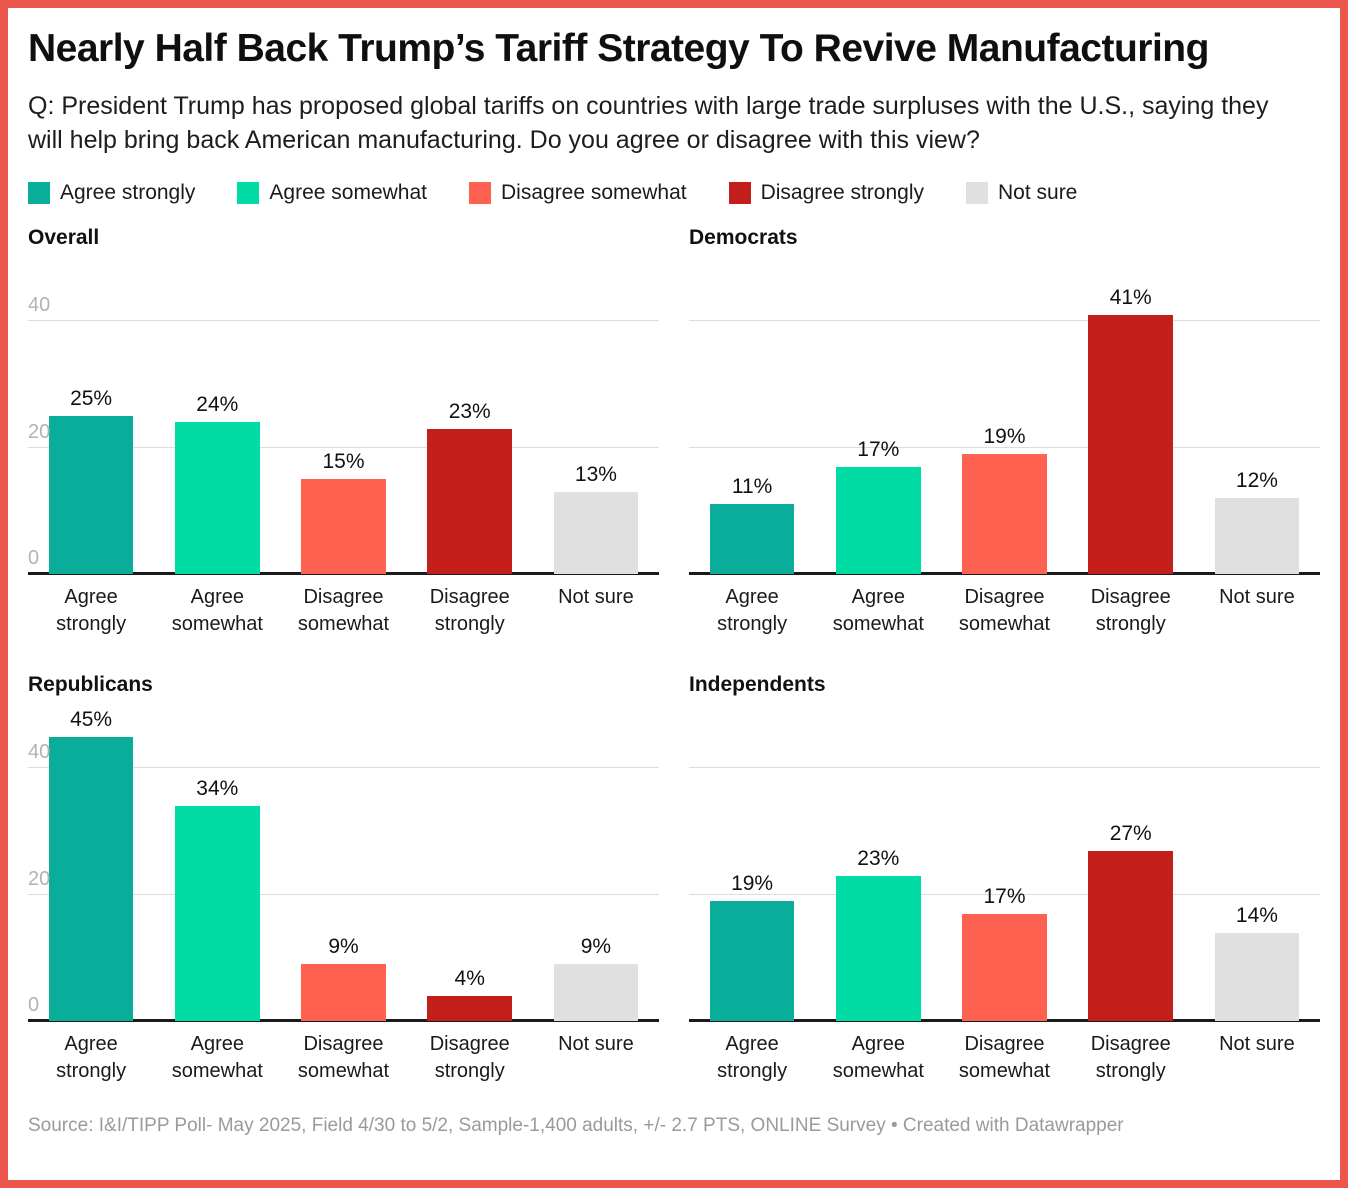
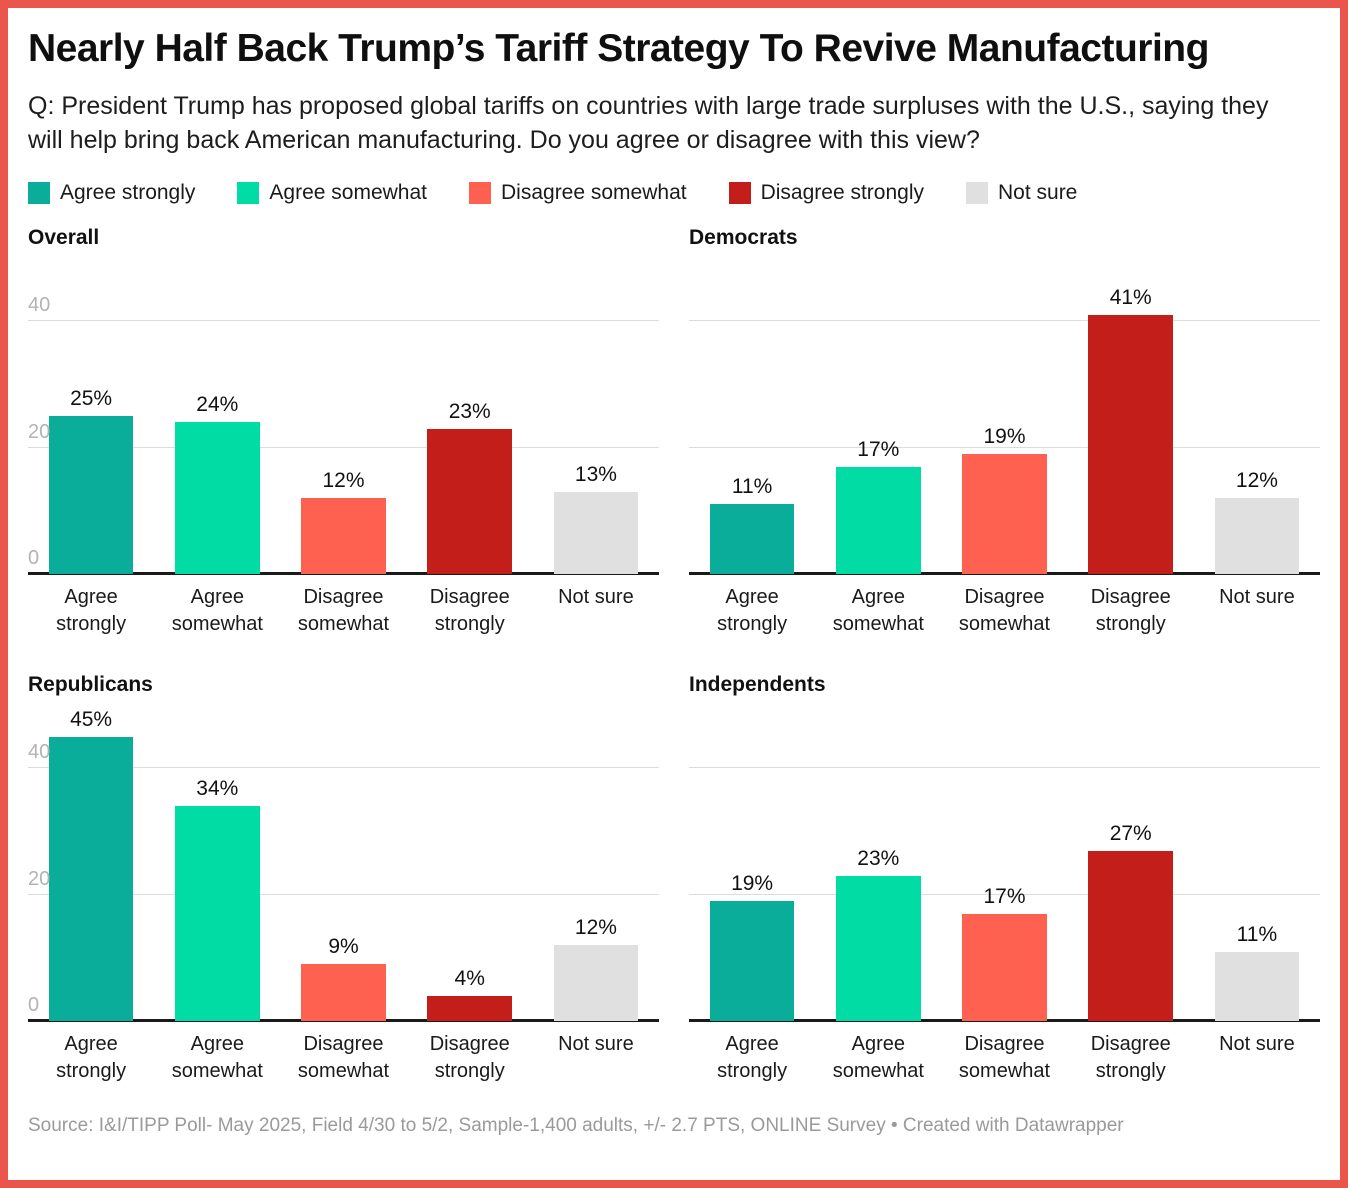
Overall/Disagree somewhat: 15% -> 12%
Republicans/Not sure: 9% -> 12%
Independents/Not sure: 14% -> 11%
